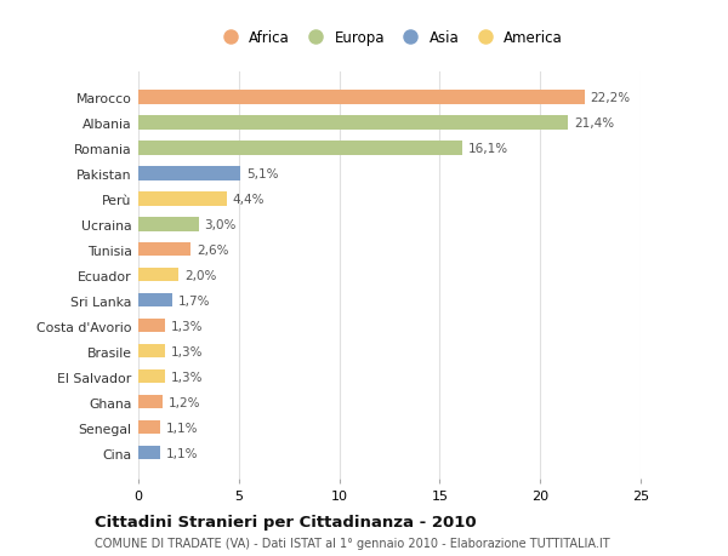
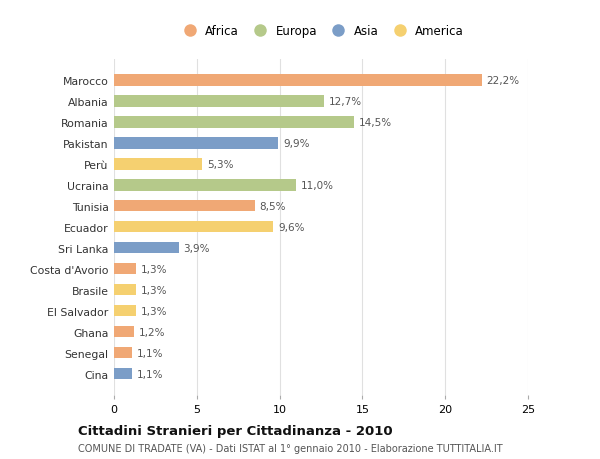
Albania: 21,4% -> 12,7%
Romania: 16,1% -> 14,5%
Pakistan: 5,1% -> 9,9%
Perù: 4,4% -> 5,3%
Ucraina: 3,0% -> 11,0%
Tunisia: 2,6% -> 8,5%
Ecuador: 2,0% -> 9,6%
Sri Lanka: 1,7% -> 3,9%
